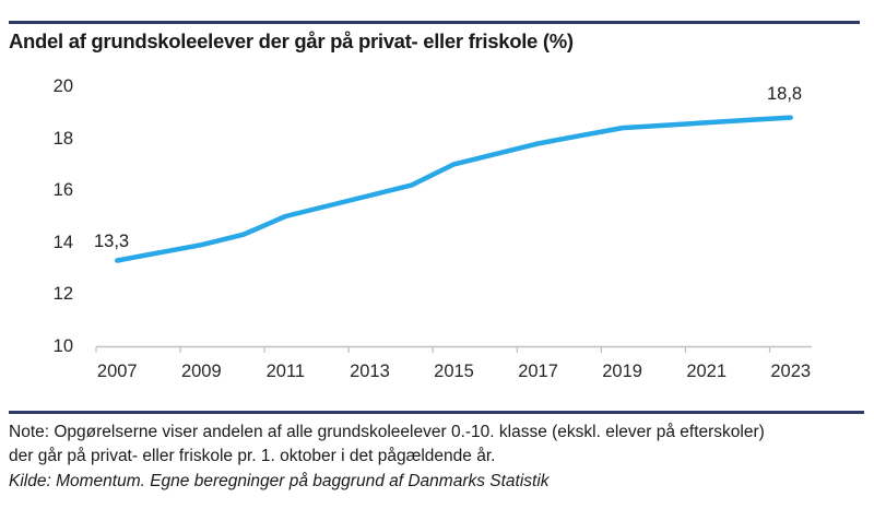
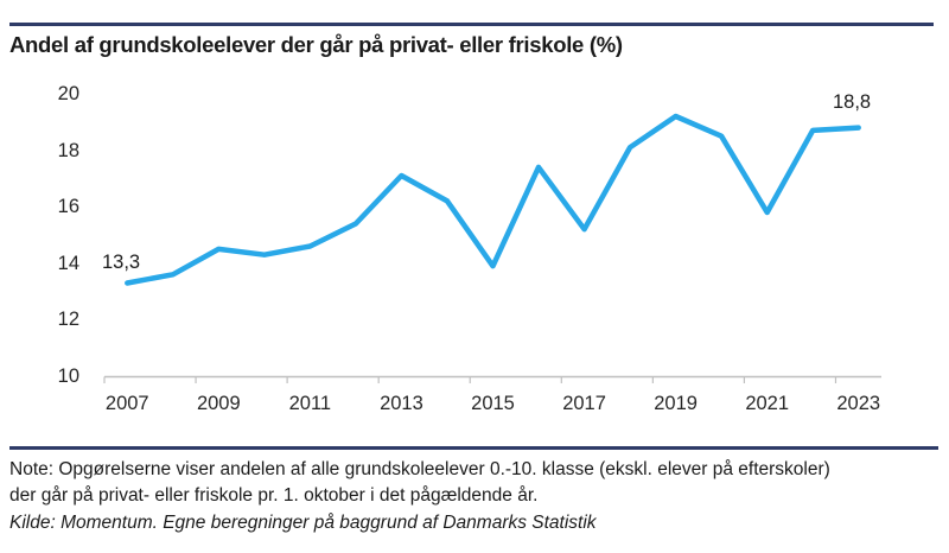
2009: 13.9 -> 14.5
2011: 15.0 -> 14.6
2013: 15.8 -> 17.1
2015: 17.0 -> 13.9
2017: 17.8 -> 15.2
2019: 18.4 -> 19.2
2021: 18.6 -> 15.8
